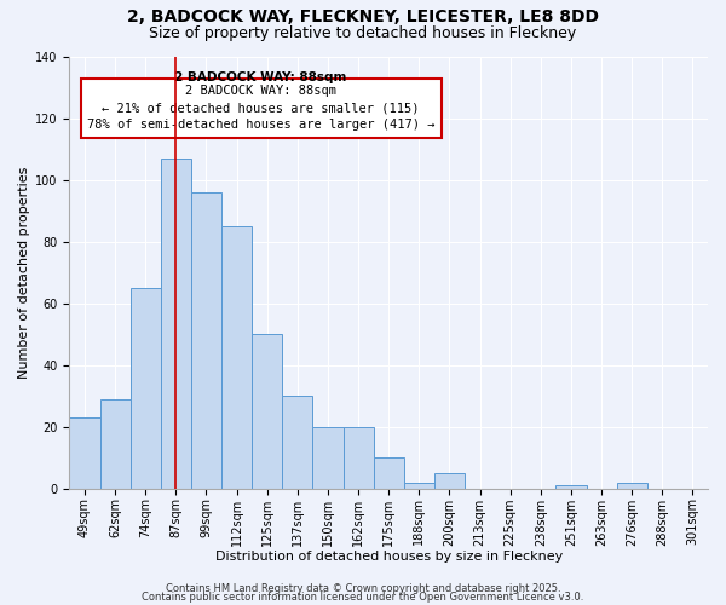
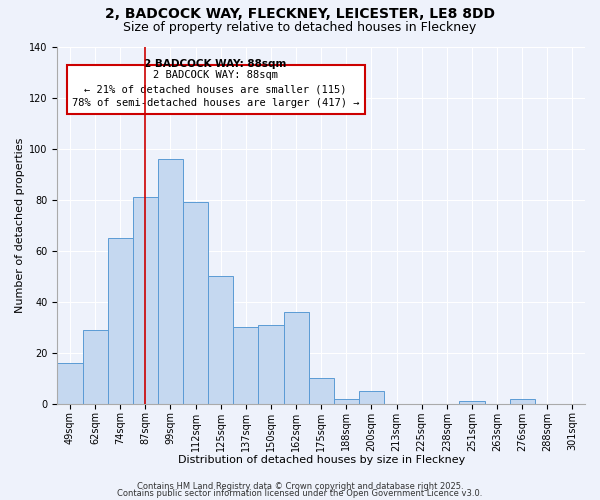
49sqm: 23 -> 16
87sqm: 107 -> 81
112sqm: 85 -> 79
150sqm: 20 -> 31
162sqm: 20 -> 36
